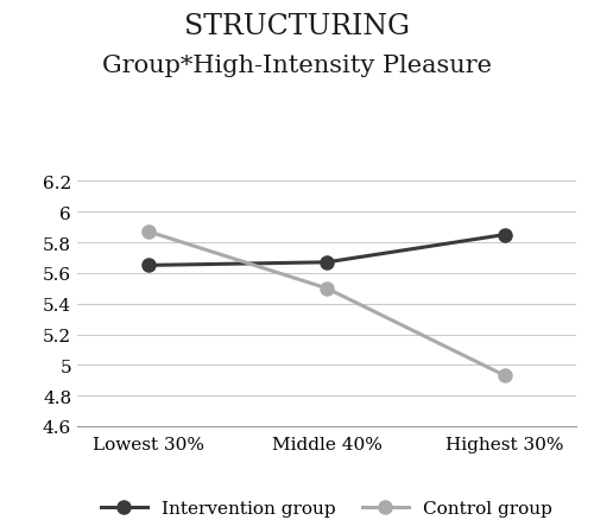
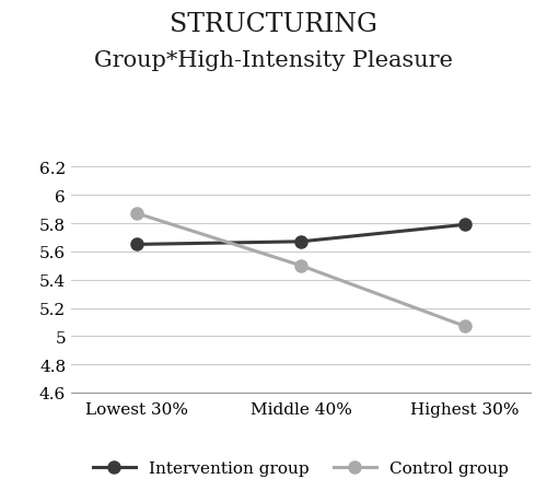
Intervention group/Highest 30%: 5.85 -> 5.79
Control group/Highest 30%: 4.93 -> 5.07
